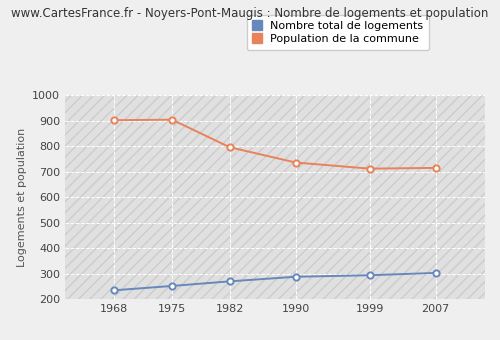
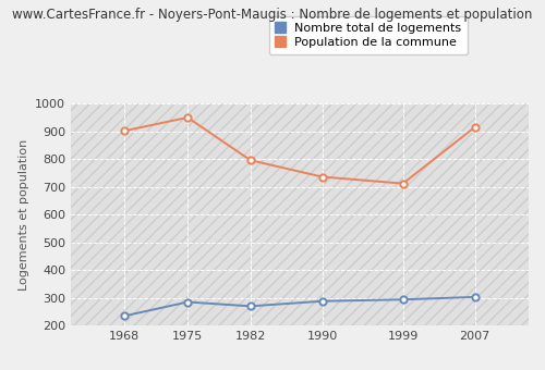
Nombre total de logements/1975: 252 -> 285
Population de la commune/1975: 904 -> 950
Population de la commune/2007: 715 -> 915
